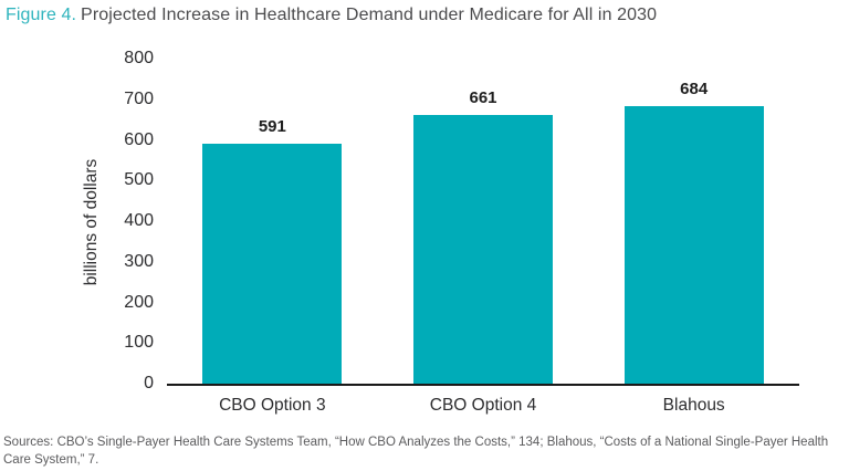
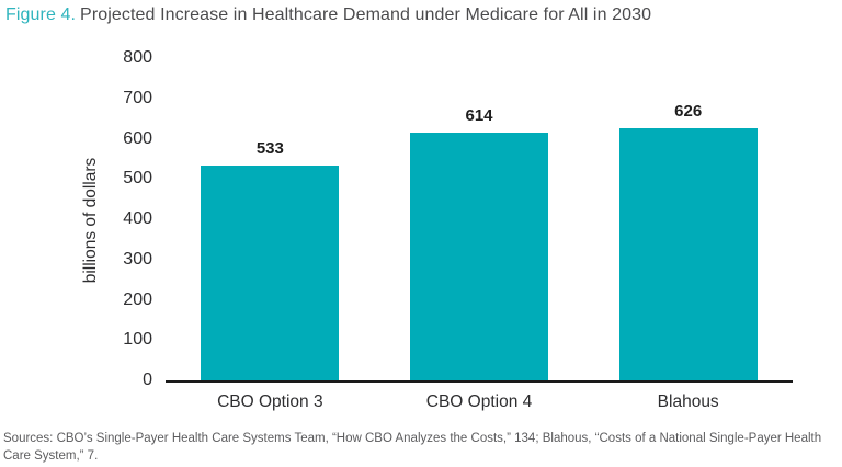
CBO Option 3: 591 -> 533
CBO Option 4: 661 -> 614
Blahous: 684 -> 626
